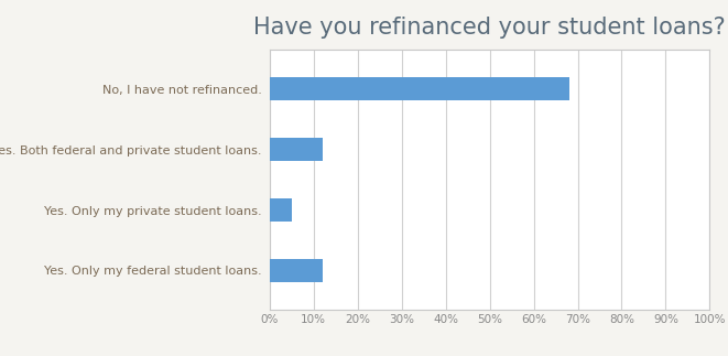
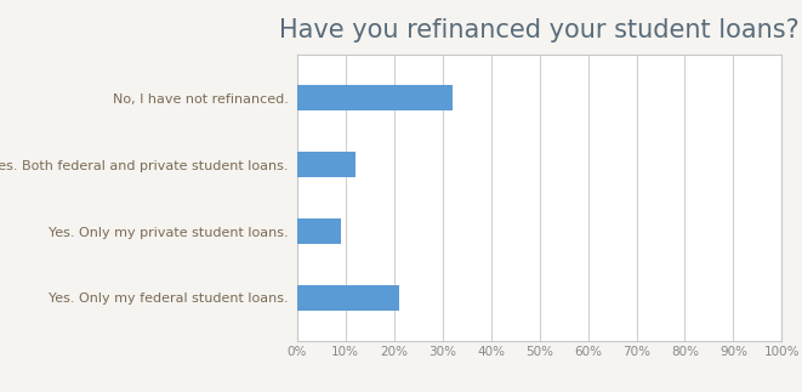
No, I have not refinanced.: 68% -> 32%
Yes. Only my private student loans.: 5% -> 9%
Yes. Only my federal student loans.: 12% -> 21%
